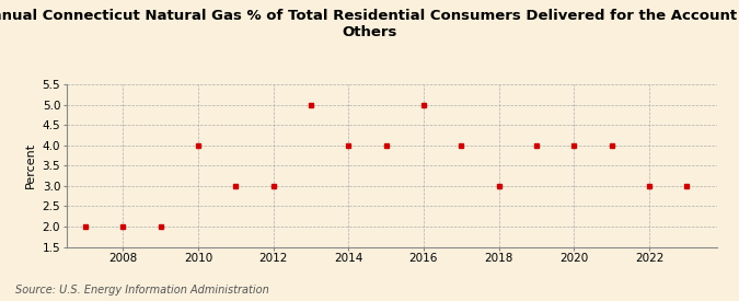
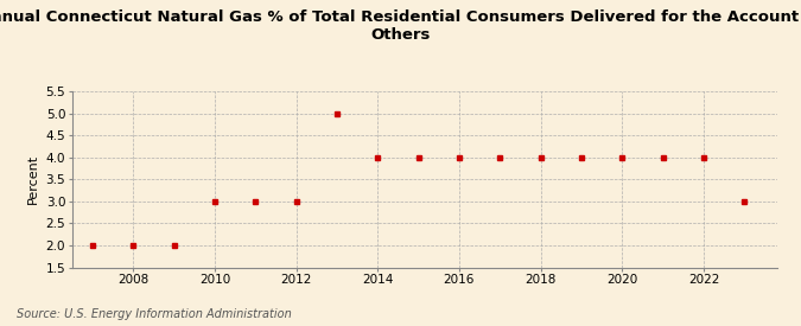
2010: 4 -> 3
2016: 5 -> 4
2018: 3 -> 4
2022: 3 -> 4
